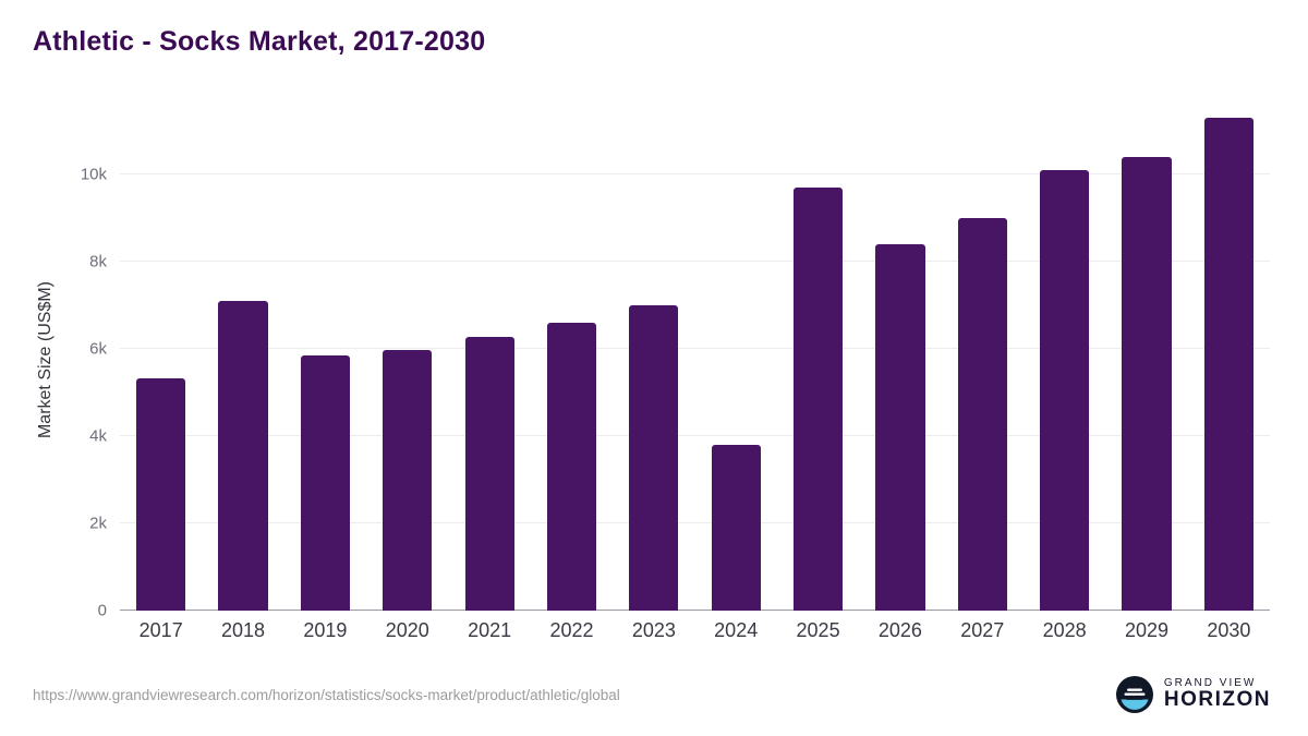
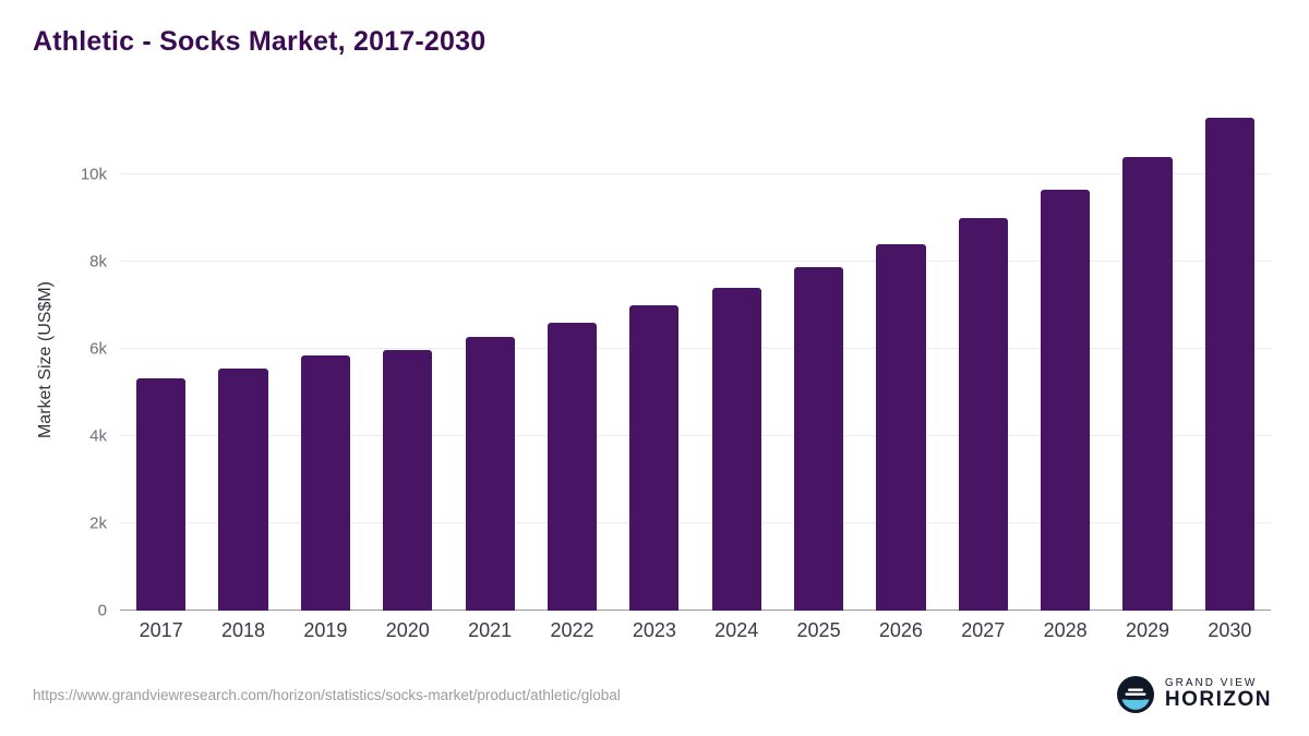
2018: 7.1k -> 5.6k
2024: 3.8k -> 7.4k
2025: 9.7k -> 7.9k
2028: 10.1k -> 9.6k
